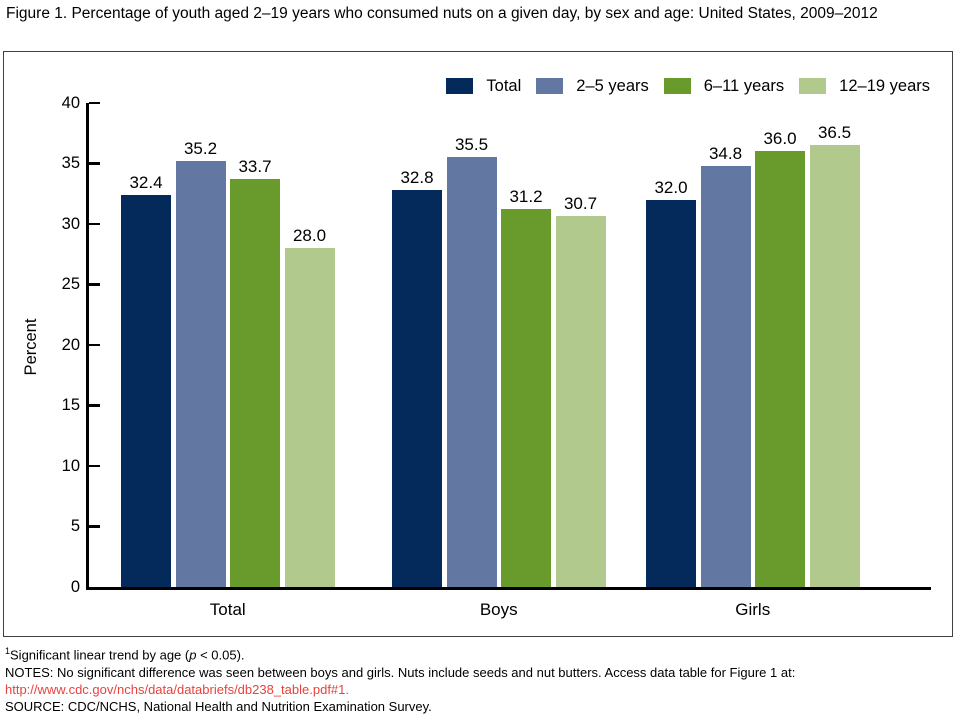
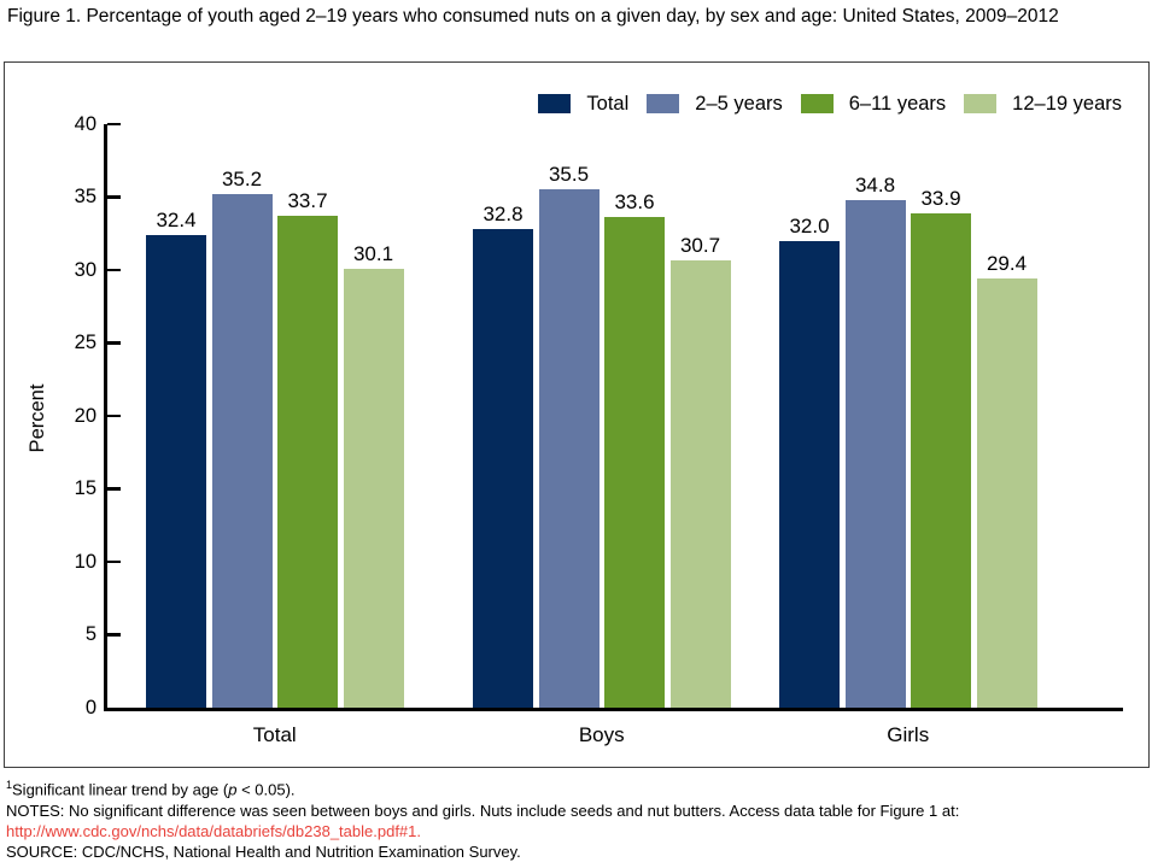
12–19 years/Total: 28.0 -> 30.1
6–11 years/Boys: 31.2 -> 33.6
6–11 years/Girls: 36.0 -> 33.9
12–19 years/Girls: 36.5 -> 29.4
